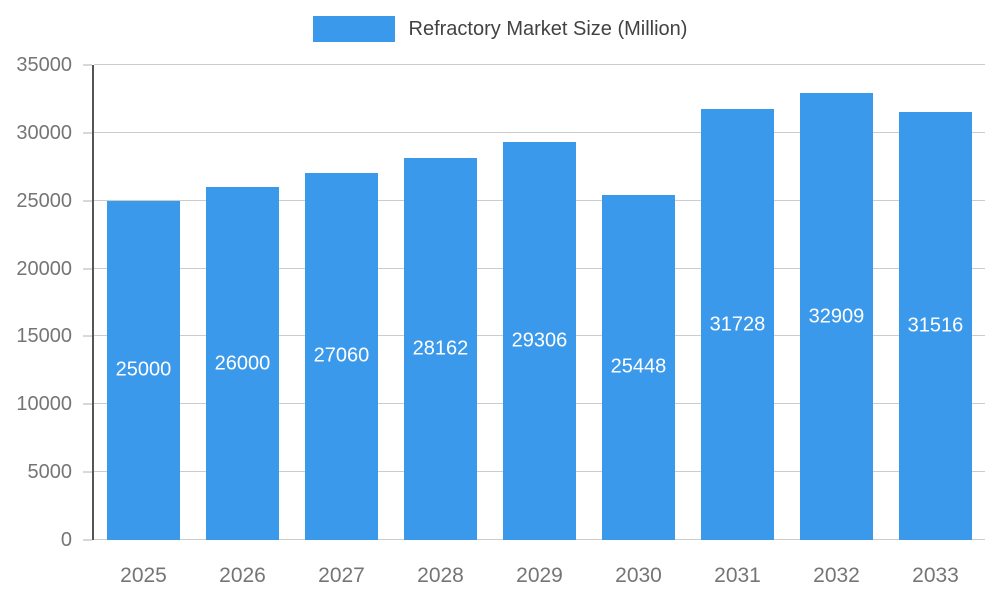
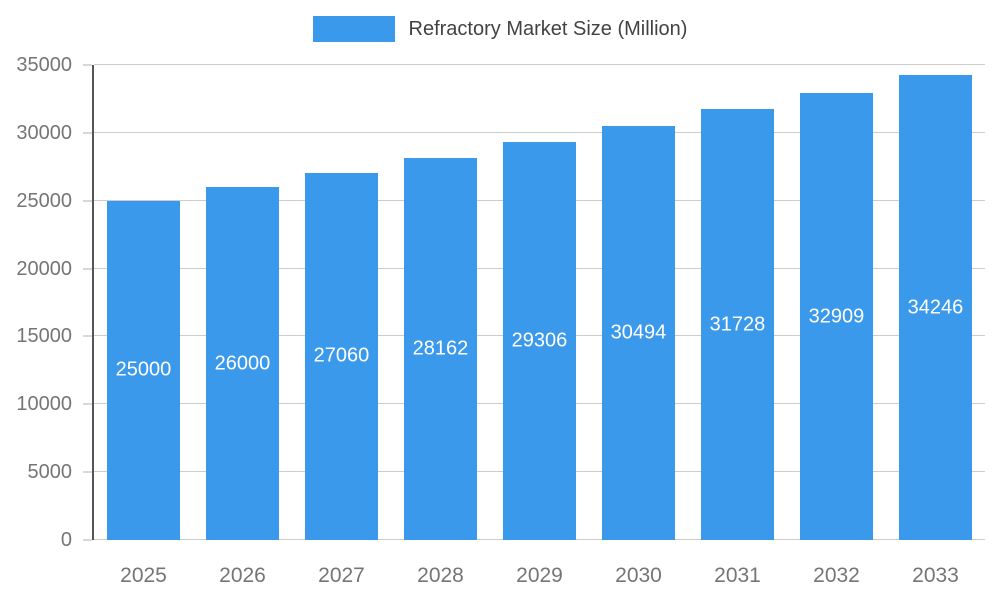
2030: 25448 -> 30494
2033: 31516 -> 34246
